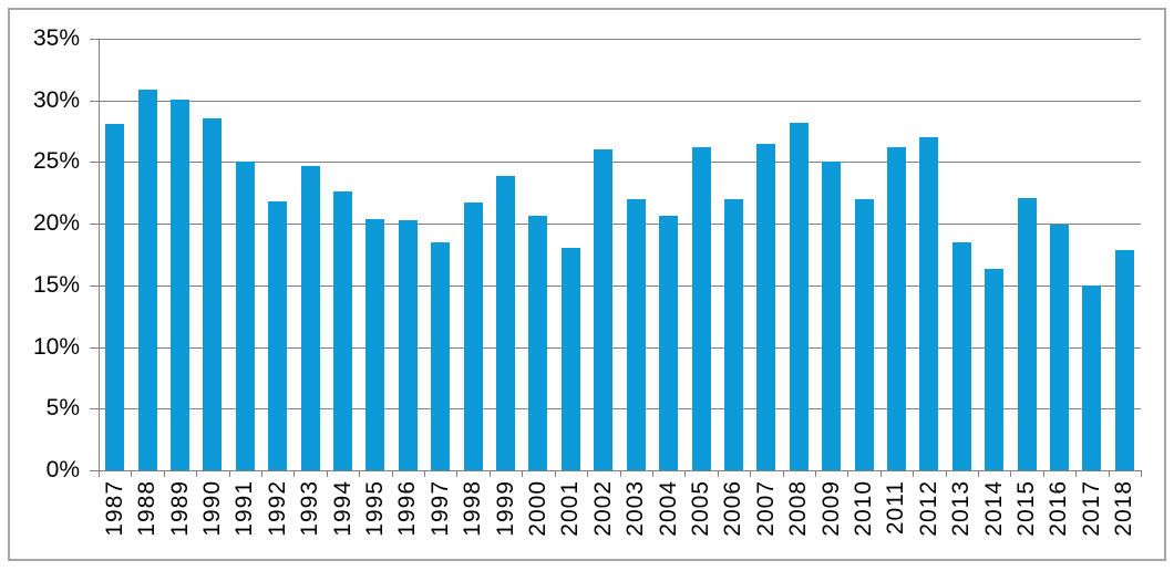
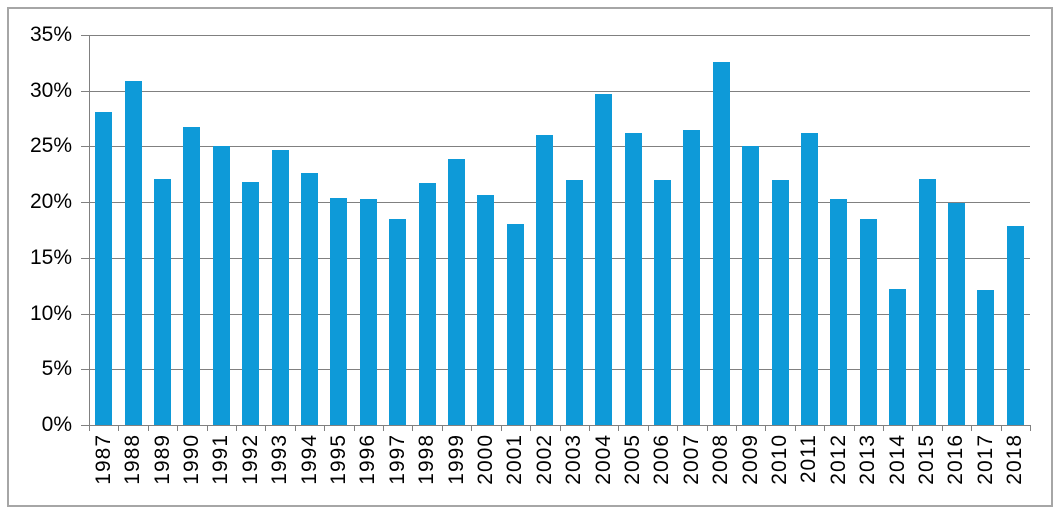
1989: 30.1% -> 22.1%
1990: 28.5% -> 26.7%
2004: 20.6% -> 29.7%
2008: 28.2% -> 32.6%
2012: 27.0% -> 20.3%
2014: 16.3% -> 12.2%
2017: 15.0% -> 12.1%
